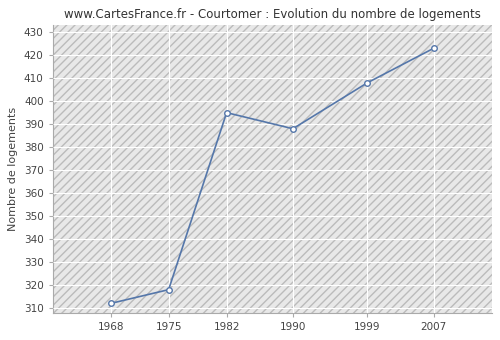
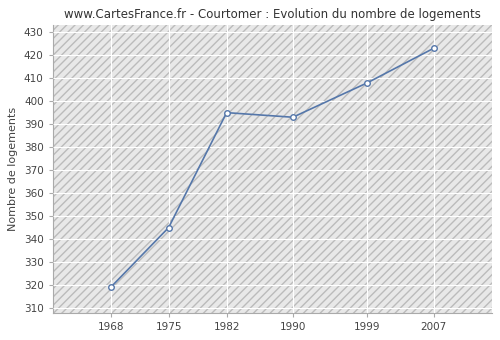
1968: 312 -> 319
1975: 318 -> 345
1990: 388 -> 393
